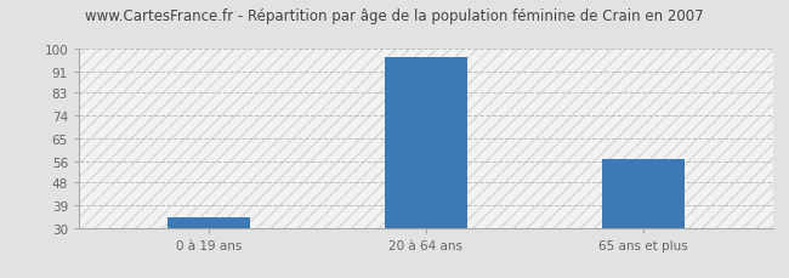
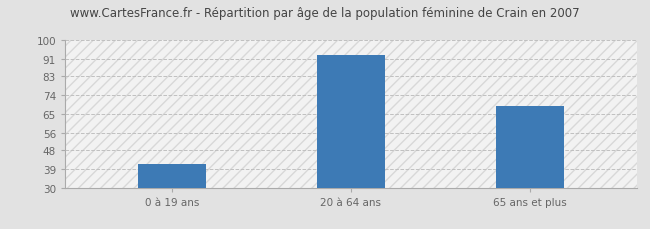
0 à 19 ans: 34 -> 41
20 à 64 ans: 97 -> 93
65 ans et plus: 57 -> 69
